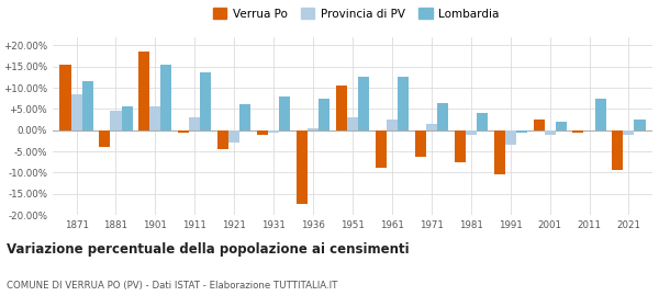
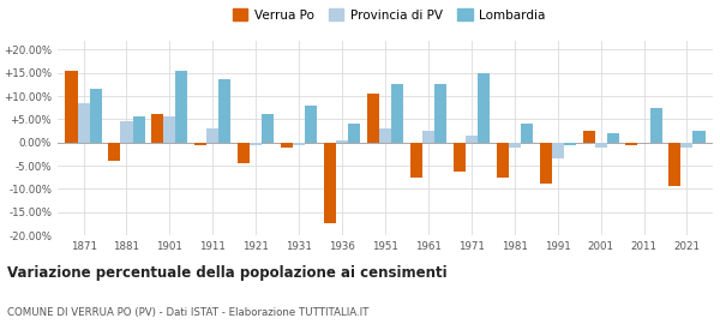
Verrua Po/1901: 18.5% -> 6.2%
Provincia di PV/1921: -3.0% -> -0.5%
Lombardia/1936: 7.5% -> 4.0%
Verrua Po/1961: -9.0% -> -7.5%
Lombardia/1971: 6.5% -> 15.0%
Verrua Po/1991: -10.5% -> -9.0%
